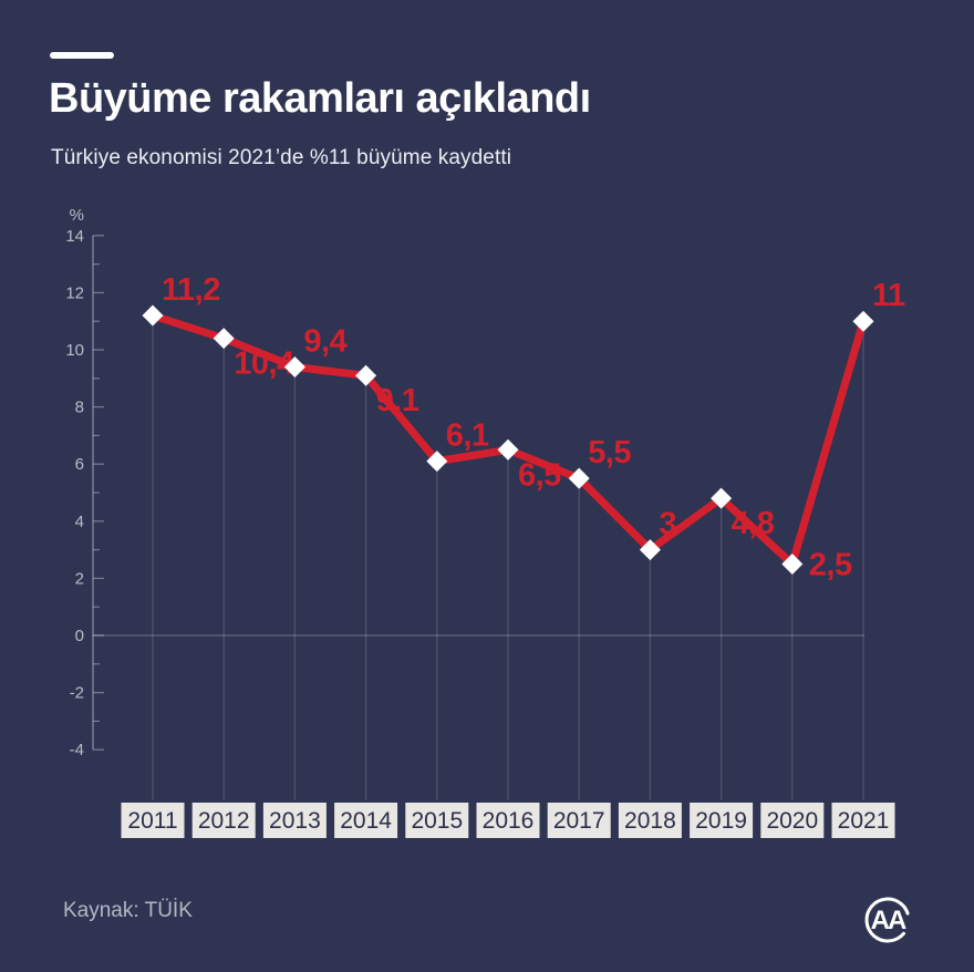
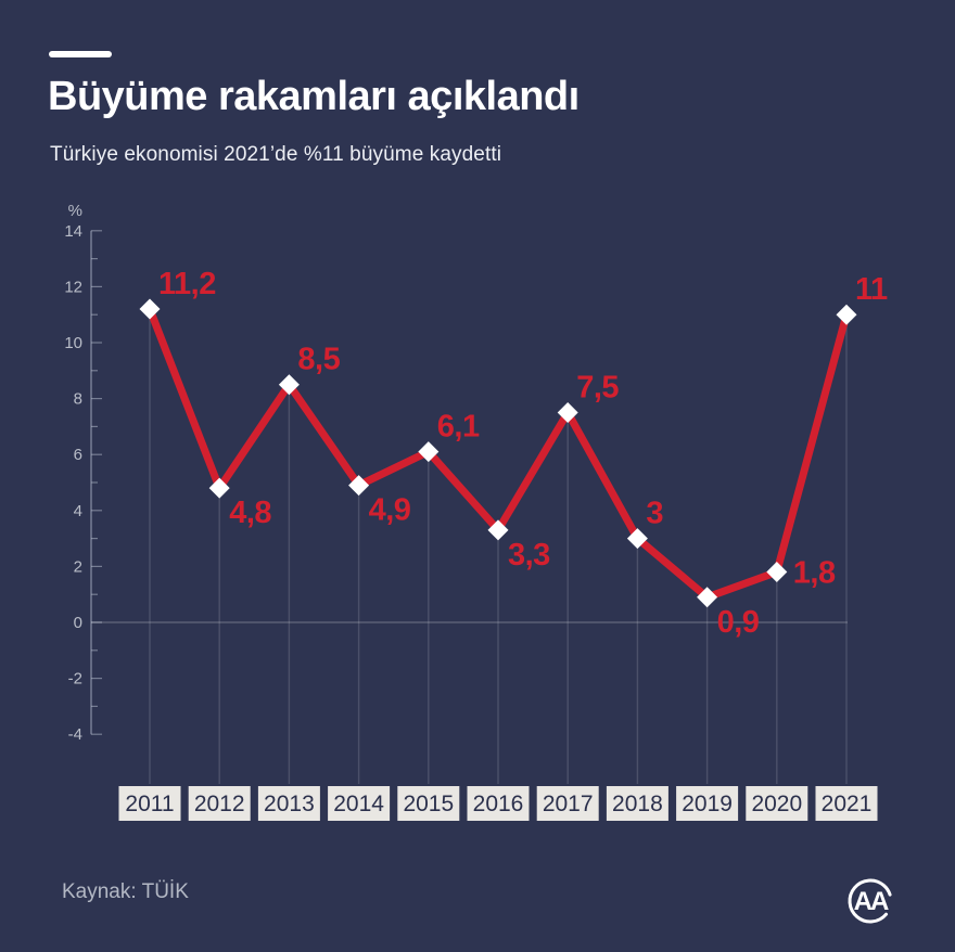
2012: 10,4 -> 4,8
2013: 9,4 -> 8,5
2014: 9,1 -> 4,9
2016: 6,5 -> 3,3
2017: 5,5 -> 7,5
2019: 4,8 -> 0,9
2020: 2,5 -> 1,8
